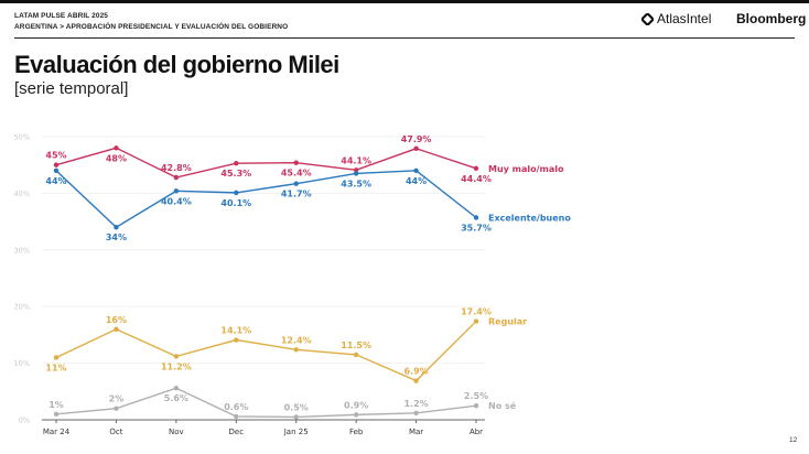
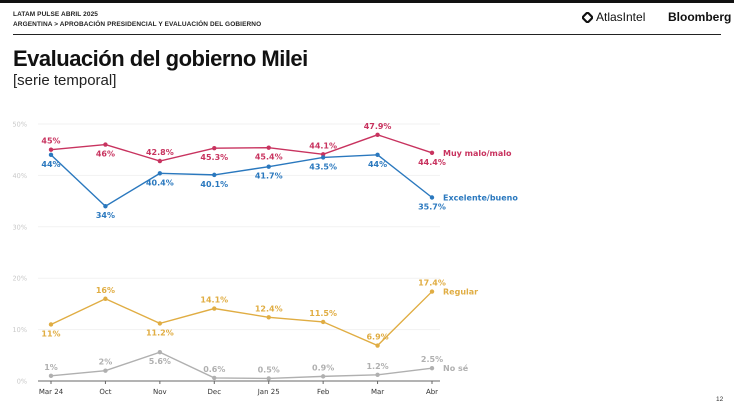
Muy malo/malo/Oct: 48% -> 46%
